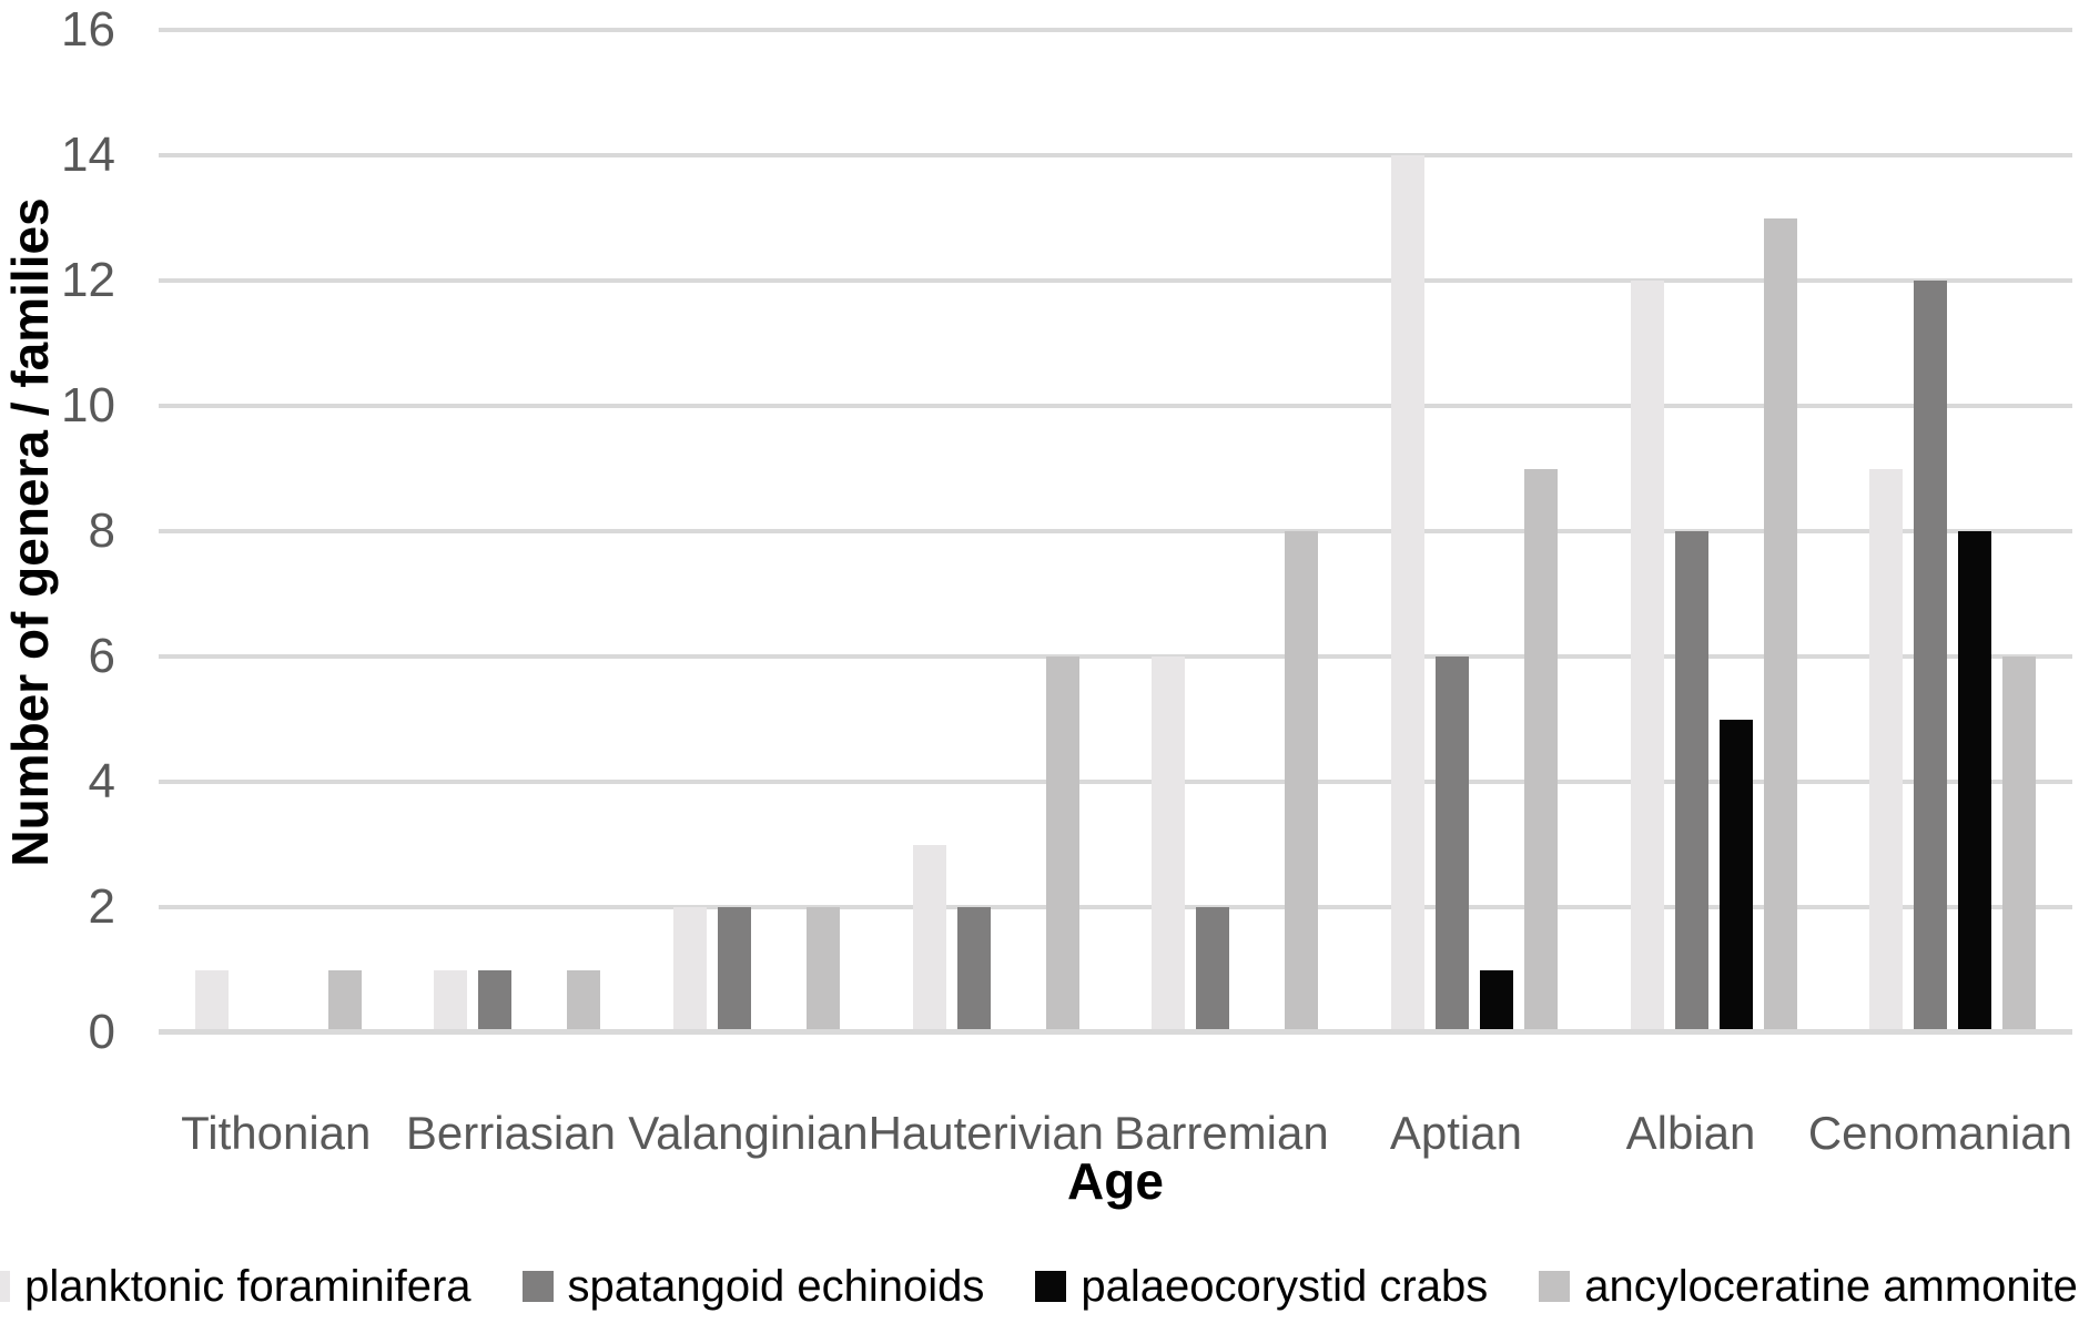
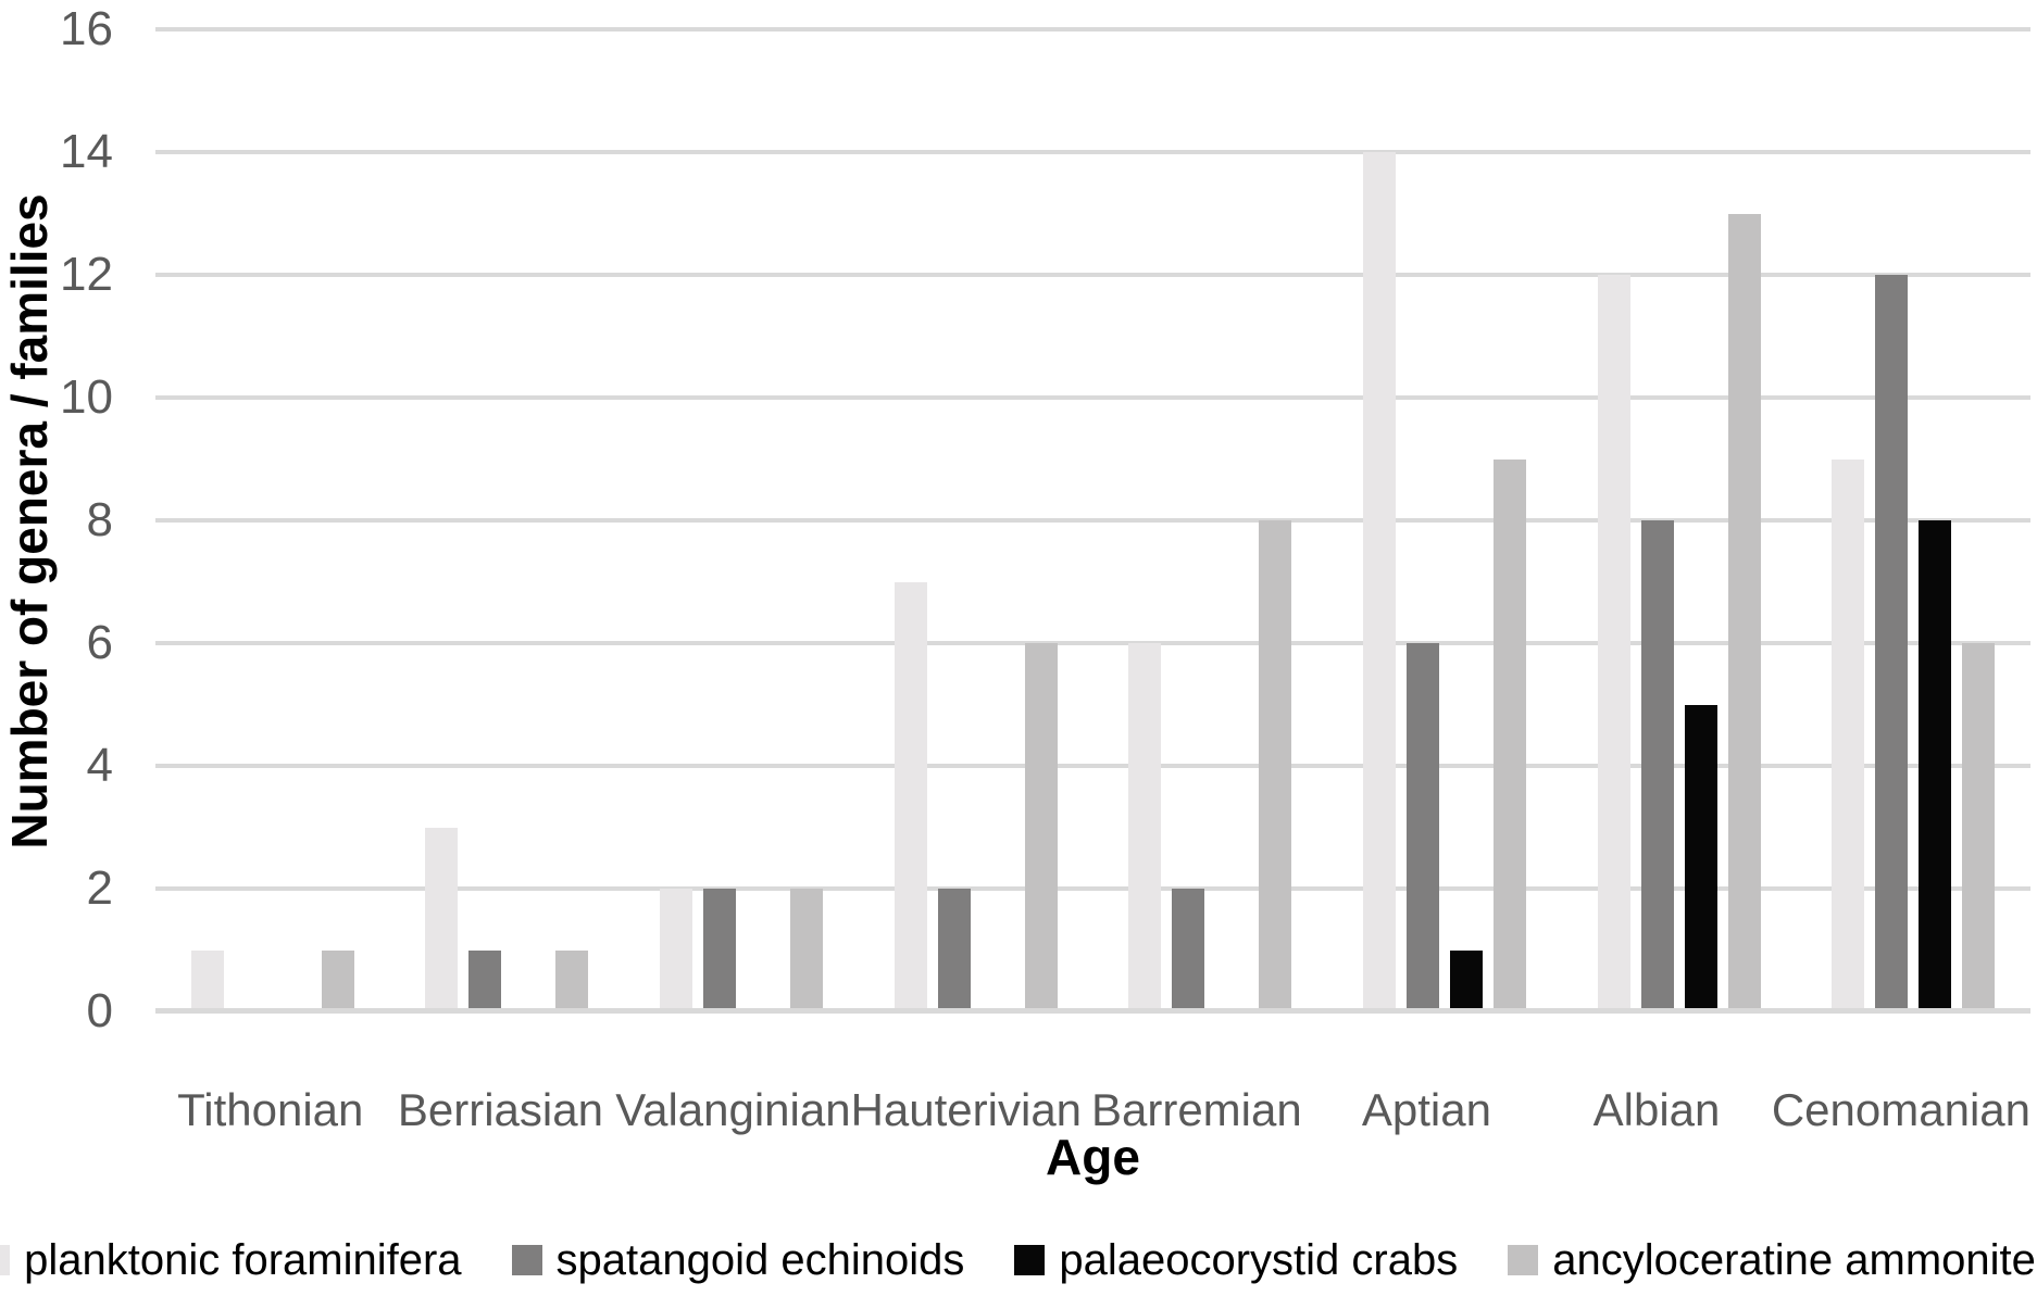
planktonic foraminifera/Berriasian: 1 -> 3
planktonic foraminifera/Hauterivian: 3 -> 7
